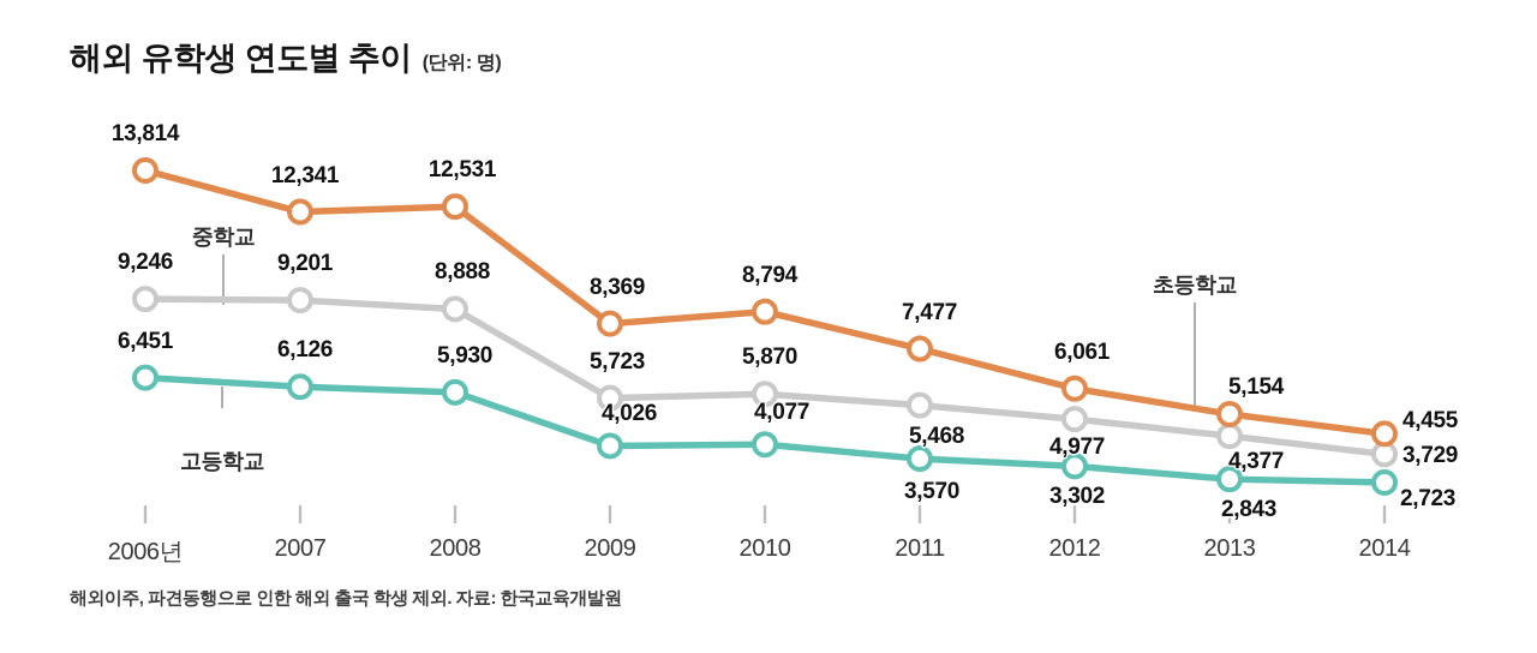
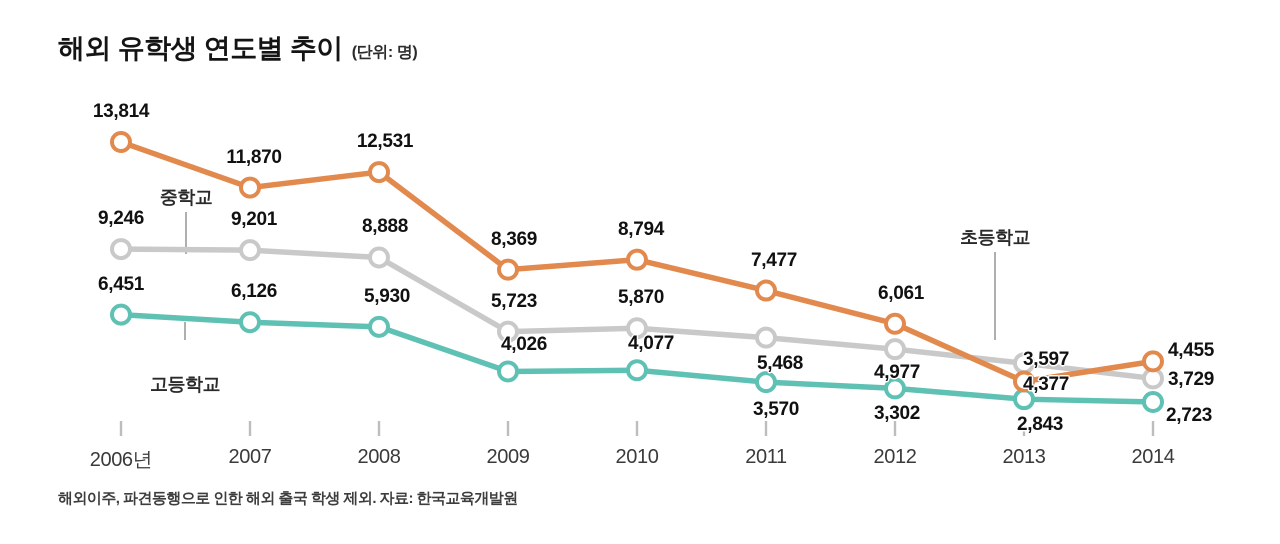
초등학교/2007: 12,341 -> 11,870
초등학교/2013: 5,154 -> 3,597
